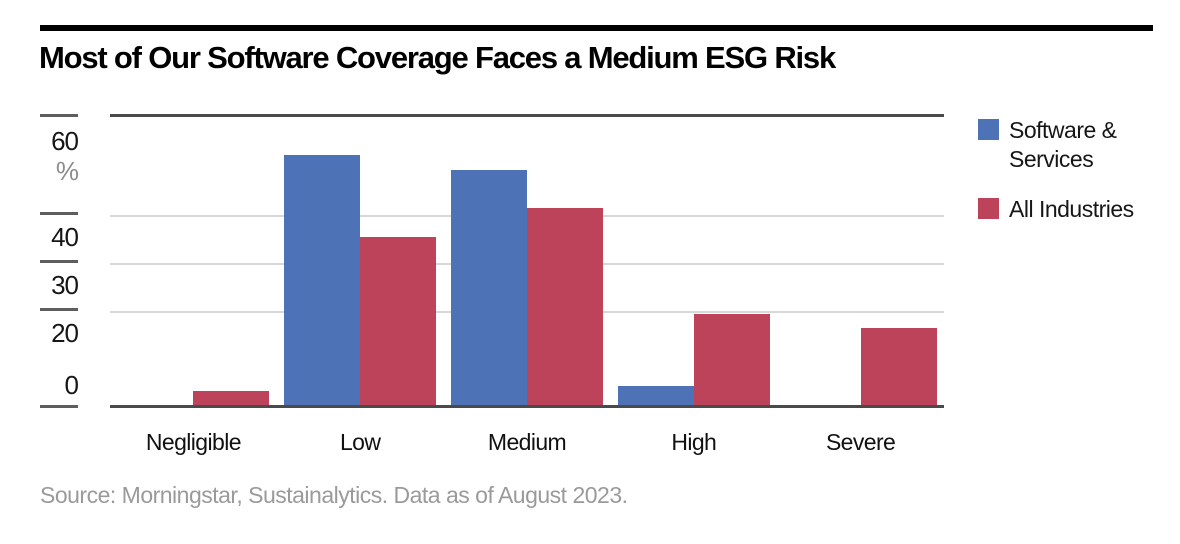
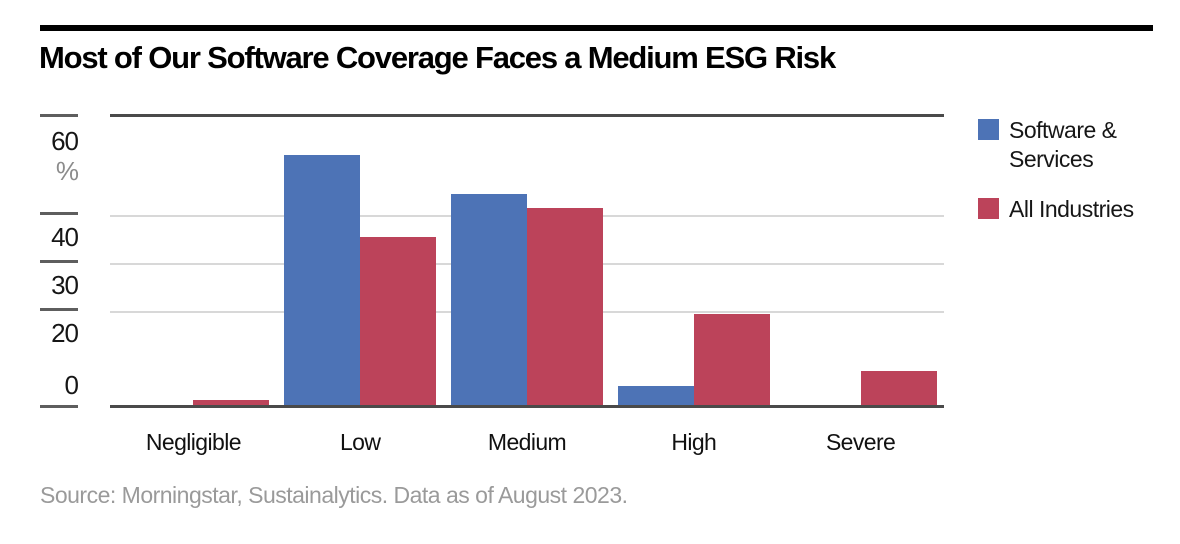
All Industries/Negligible: 3 -> 1
Software & Services/Medium: 49 -> 44
All Industries/Severe: 16 -> 7
